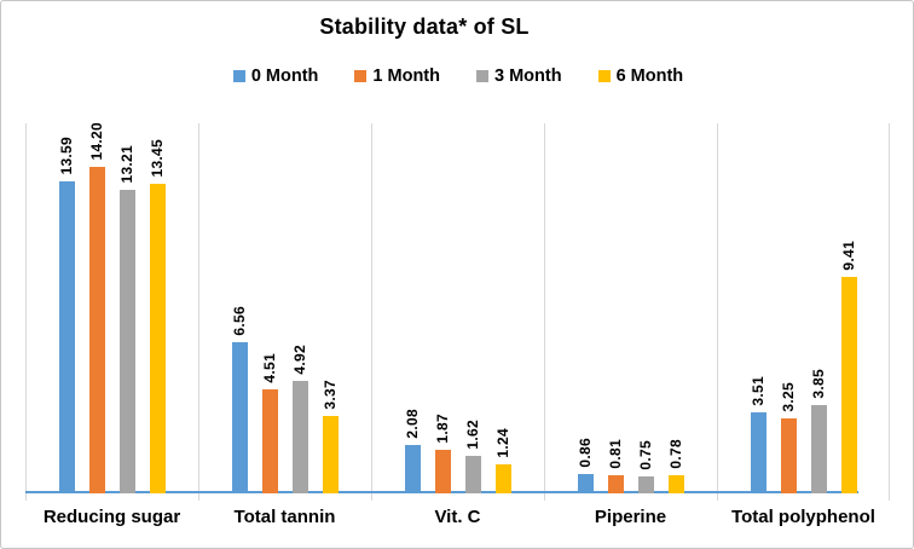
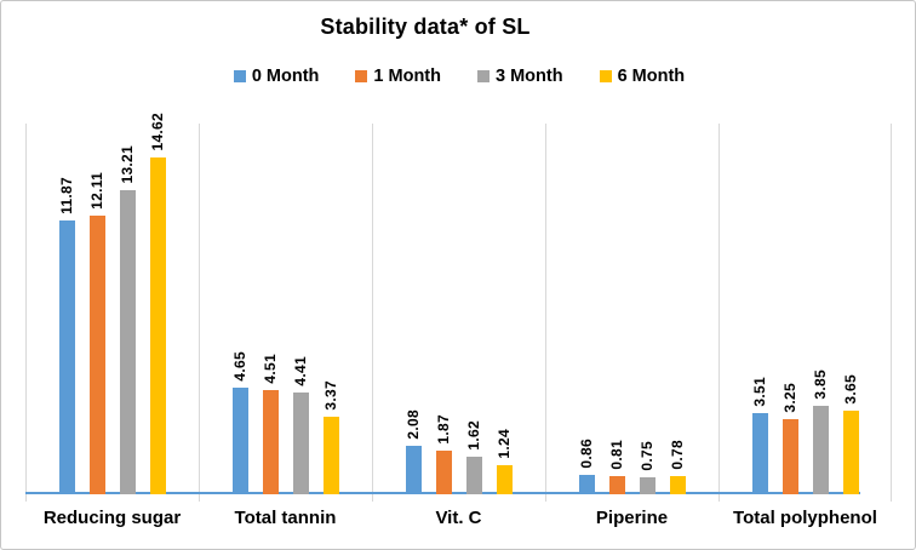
0 Month/Reducing sugar: 13.59 -> 11.87
1 Month/Reducing sugar: 14.20 -> 12.11
6 Month/Reducing sugar: 13.45 -> 14.62
0 Month/Total tannin: 6.56 -> 4.65
3 Month/Total tannin: 4.92 -> 4.41
6 Month/Total polyphenol: 9.41 -> 3.65
